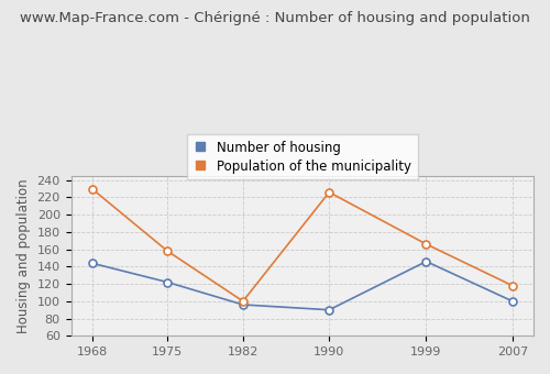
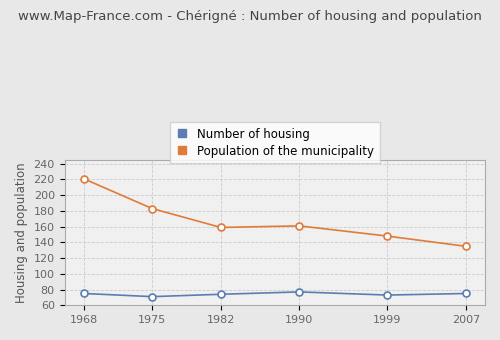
Number of housing/1968: 144 -> 75
Population of the municipality/1968: 230 -> 221
Number of housing/1975: 122 -> 71
Population of the municipality/1975: 158 -> 183
Number of housing/1982: 96 -> 74
Population of the municipality/1982: 100 -> 159
Number of housing/1990: 90 -> 77
Population of the municipality/1990: 226 -> 161
Number of housing/1999: 146 -> 73
Population of the municipality/1999: 166 -> 148
Number of housing/2007: 100 -> 75
Population of the municipality/2007: 118 -> 135
